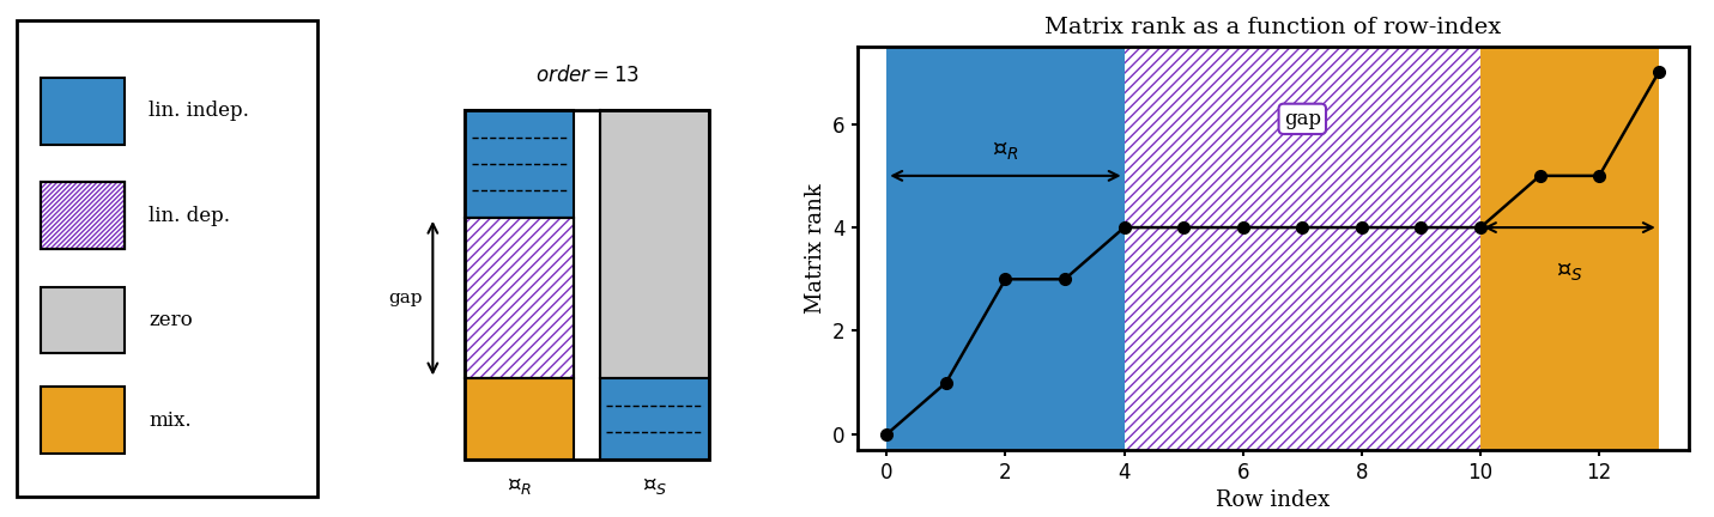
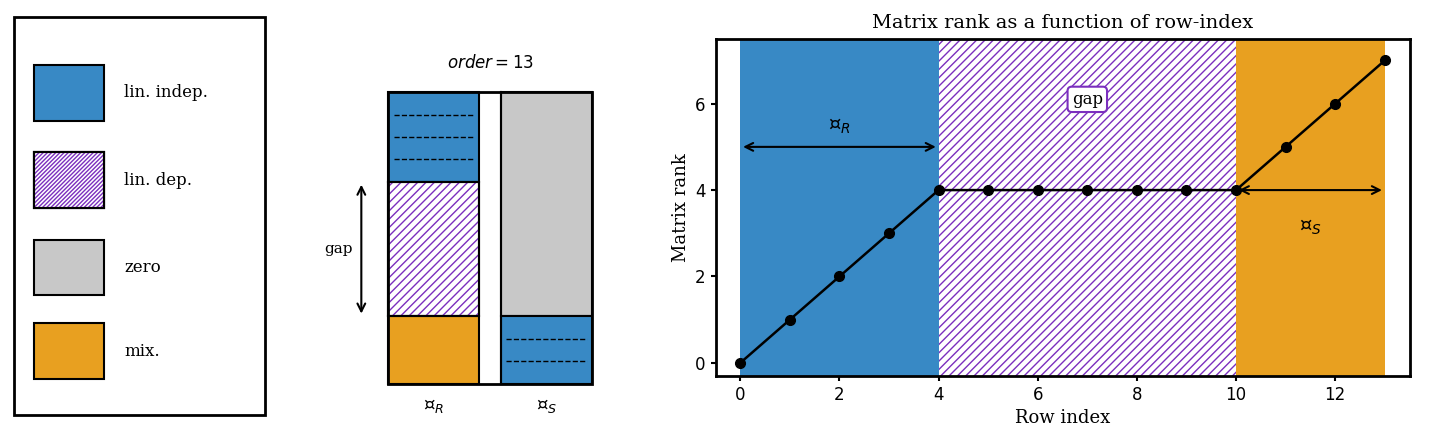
2: 3 -> 2
12: 5 -> 6
